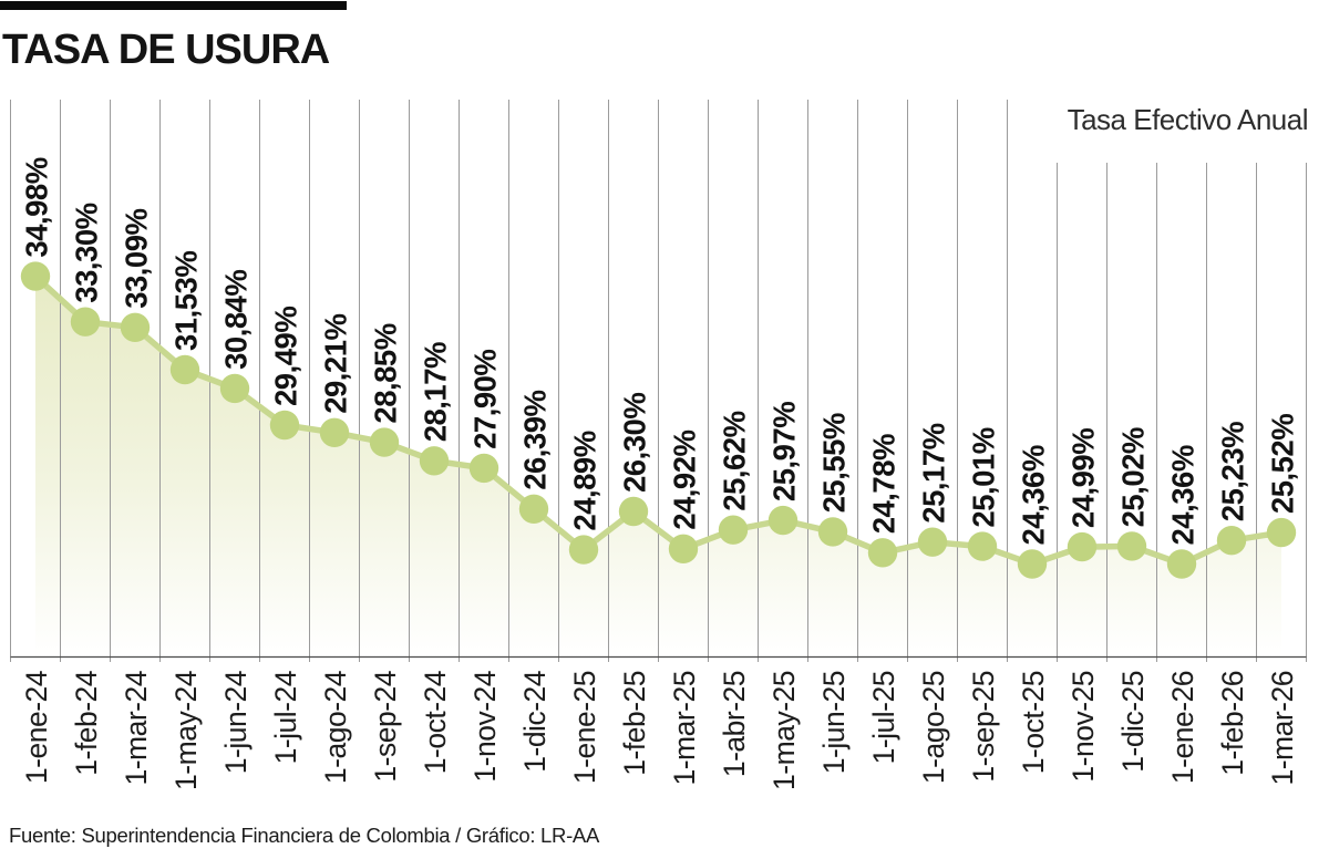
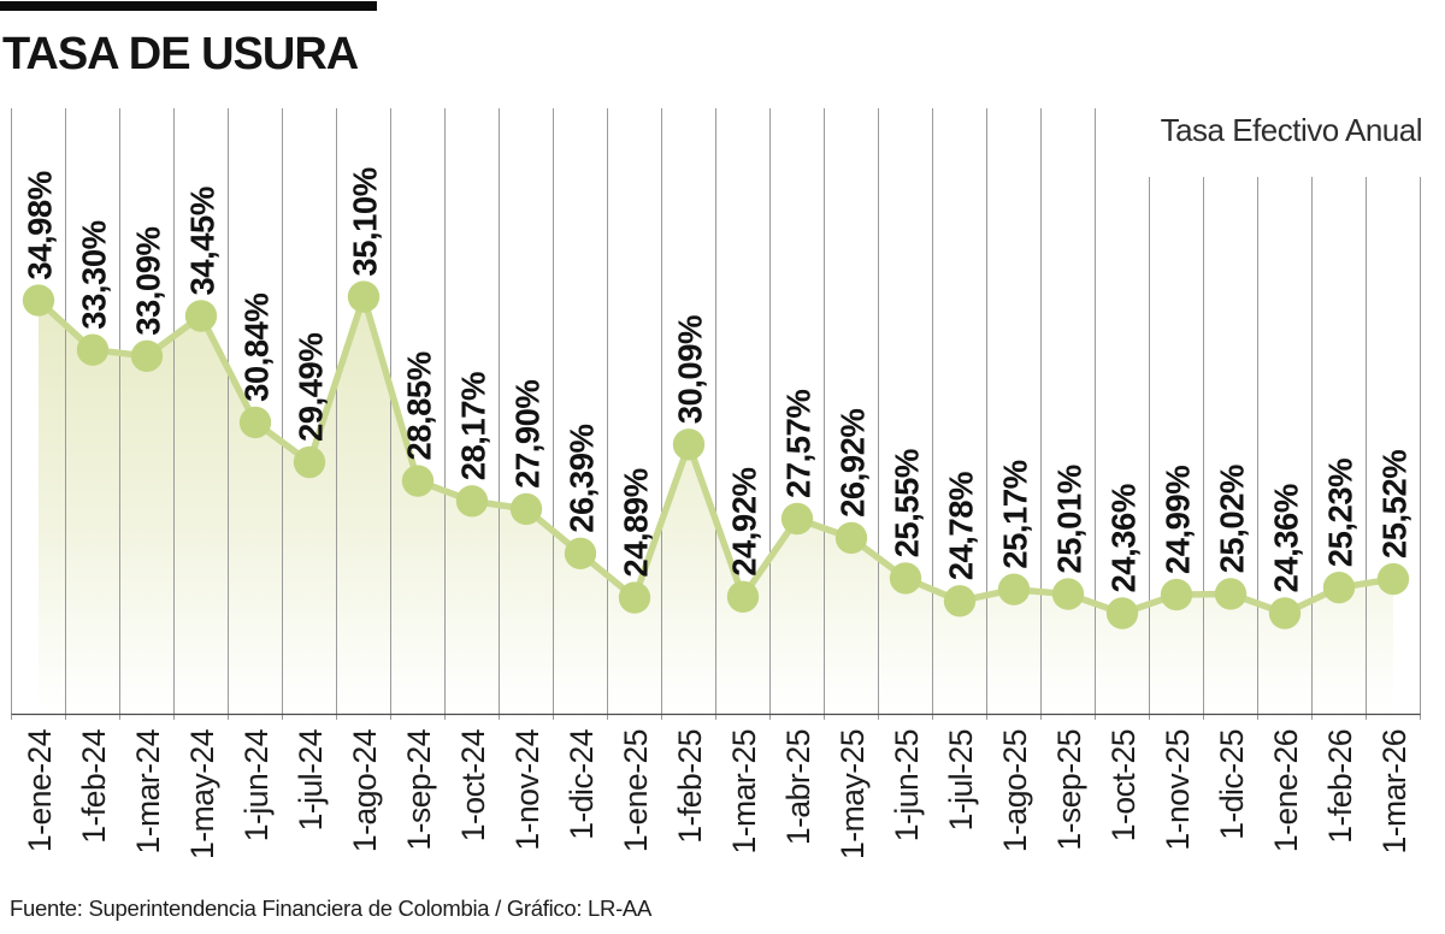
1-may-24: 31,53% -> 34,45%
1-ago-24: 29,21% -> 35,10%
1-feb-25: 26,30% -> 30,09%
1-abr-25: 25,62% -> 27,57%
1-may-25: 25,97% -> 26,92%
